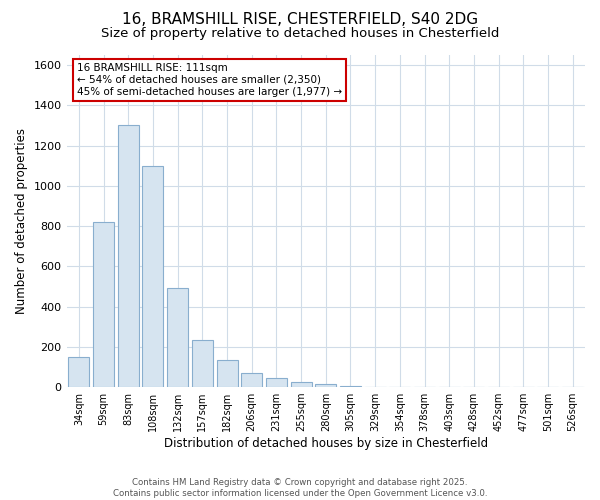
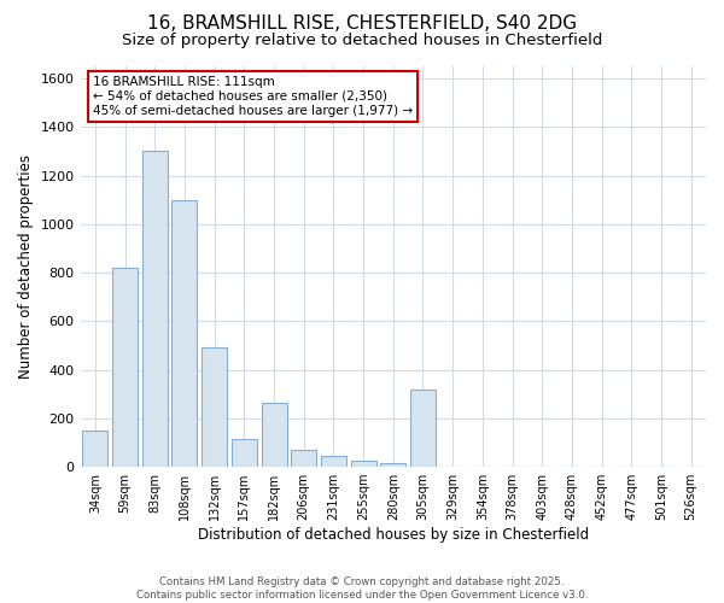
157sqm: 235 -> 115
182sqm: 135 -> 265
305sqm: 5 -> 320
